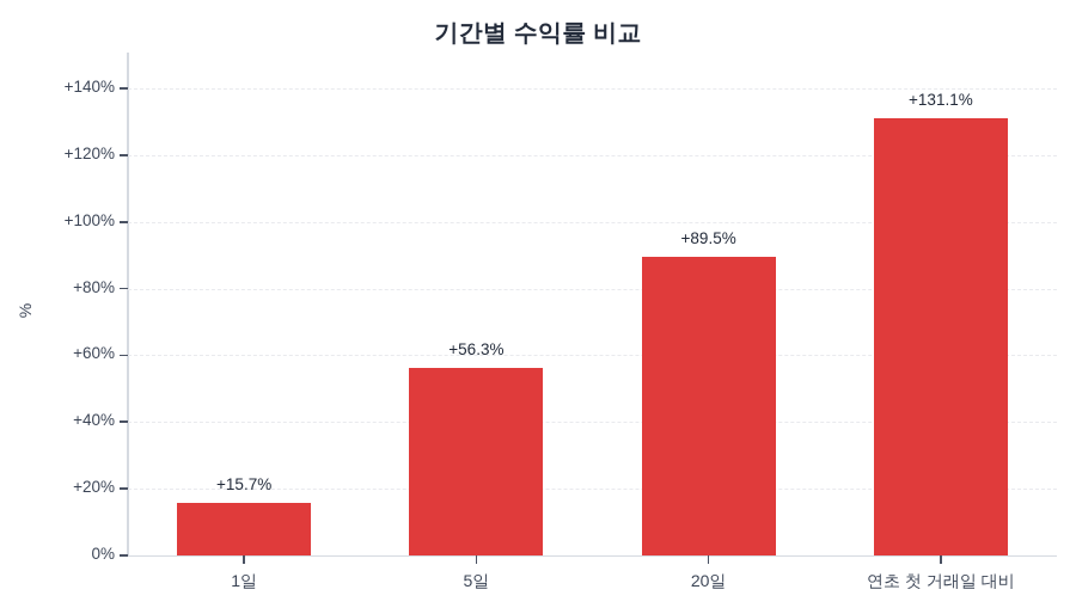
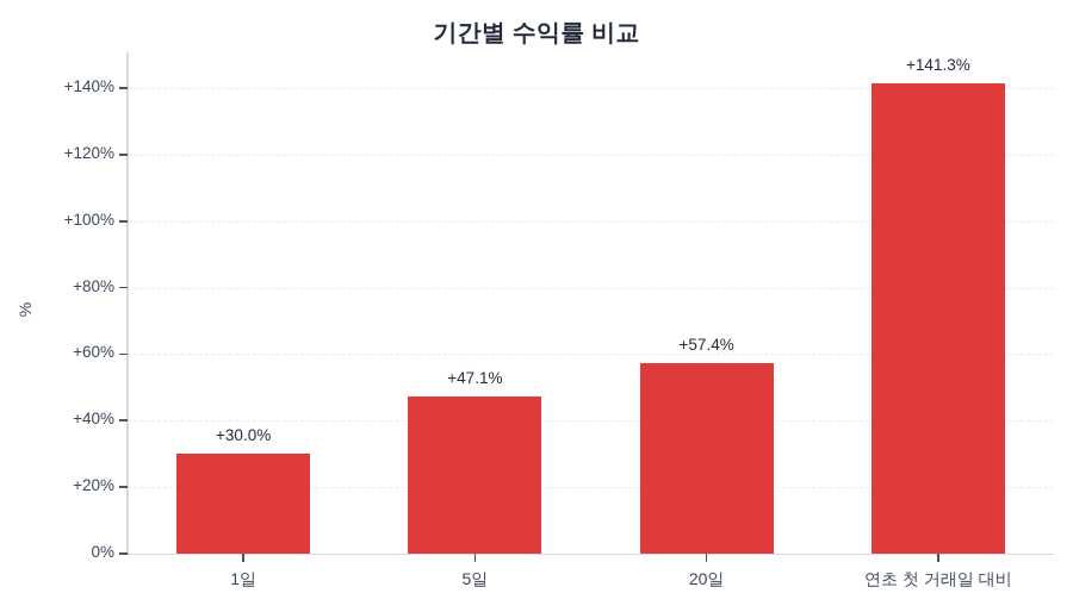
1일: +15.7% -> +30.0%
5일: +56.3% -> +47.1%
20일: +89.5% -> +57.4%
연초 첫 거래일 대비: +131.1% -> +141.3%
